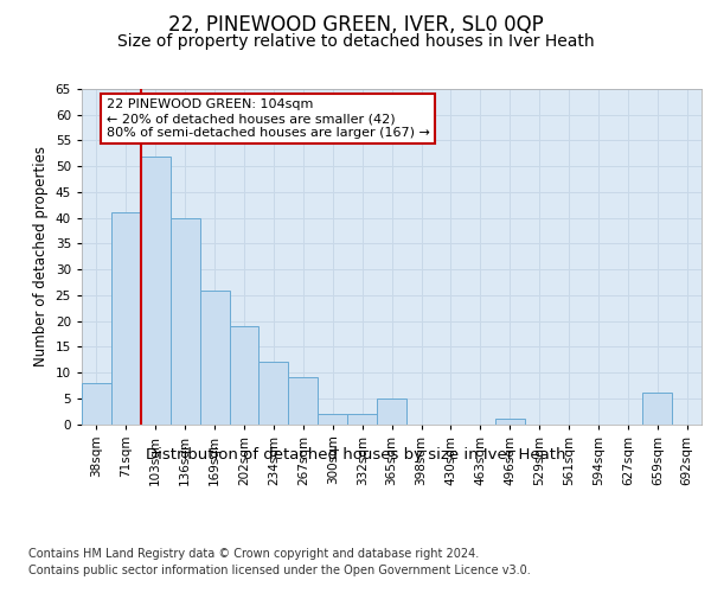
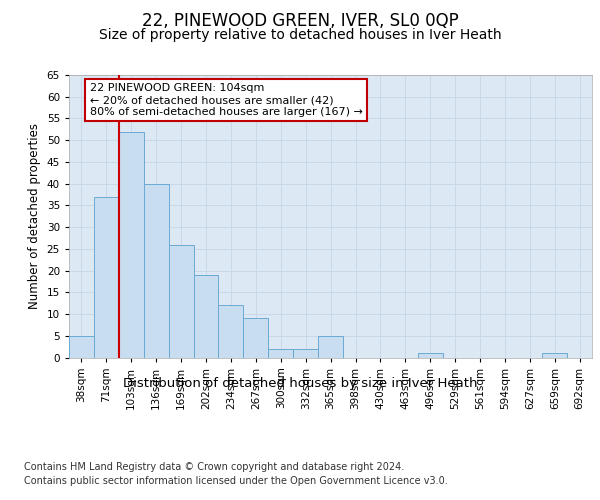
38sqm: 8 -> 5
71sqm: 41 -> 37
659sqm: 6 -> 1
